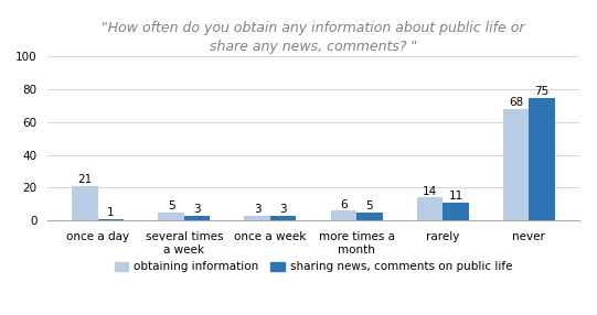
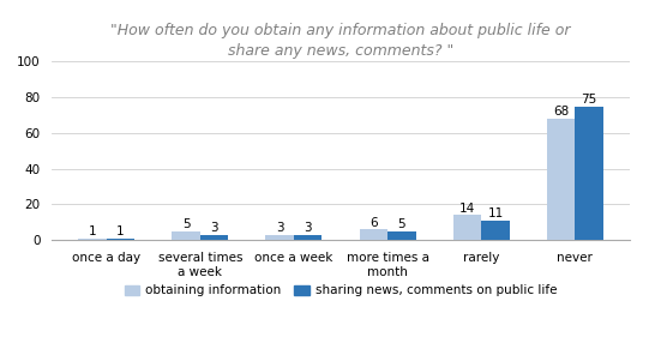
obtaining information/once a day: 21 -> 1
